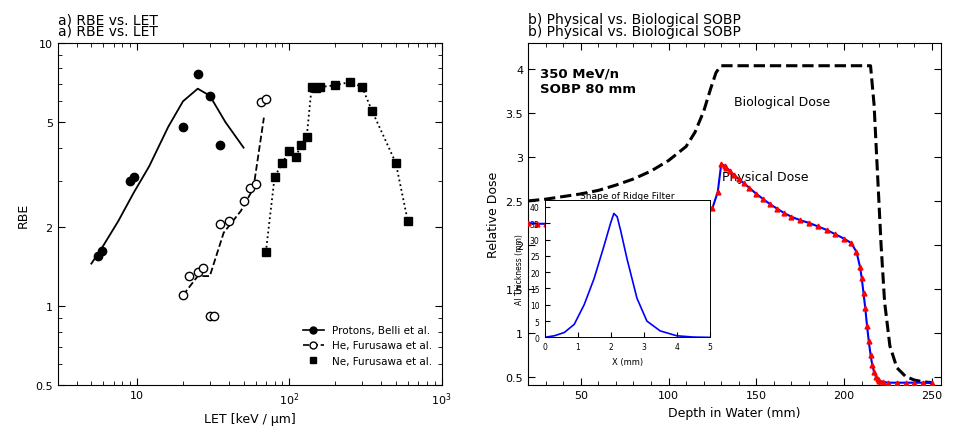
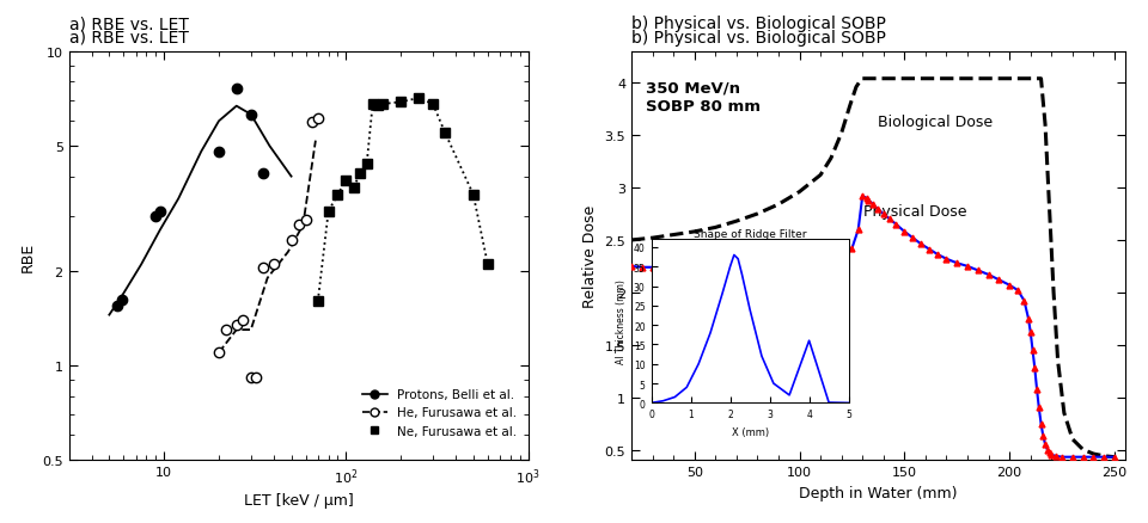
Shape of Ridge Filter/4: 0.5 -> 16.0
